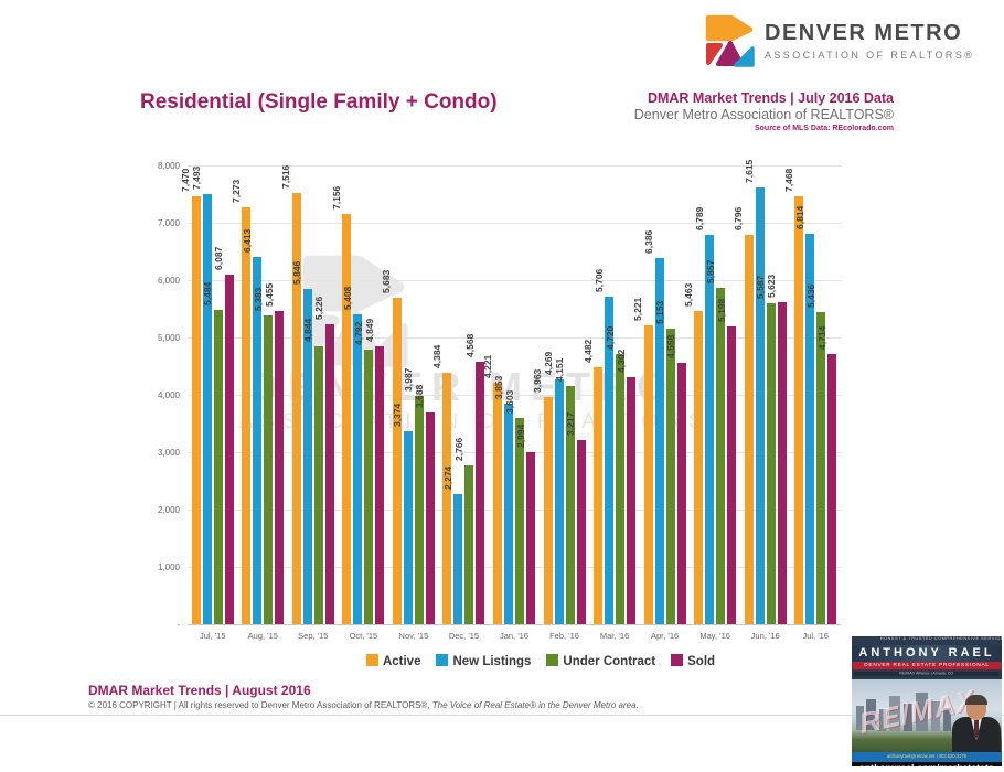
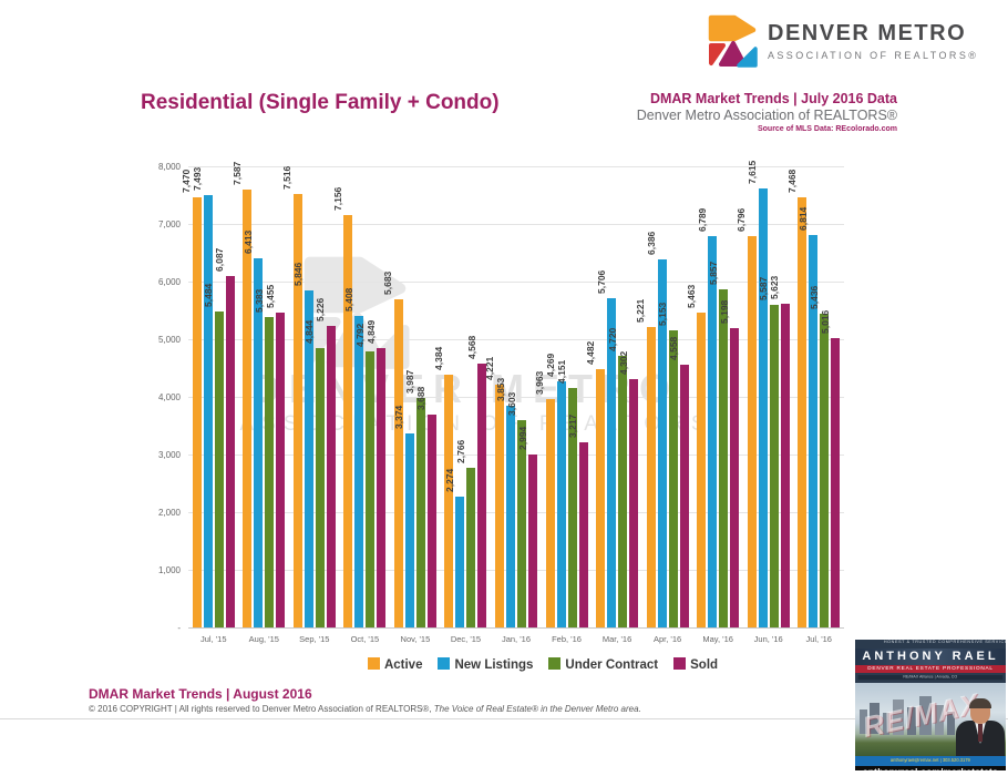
Active/Aug, '15: 7,273 -> 7,587
Sold/Jul, '16: 4,714 -> 5,016
